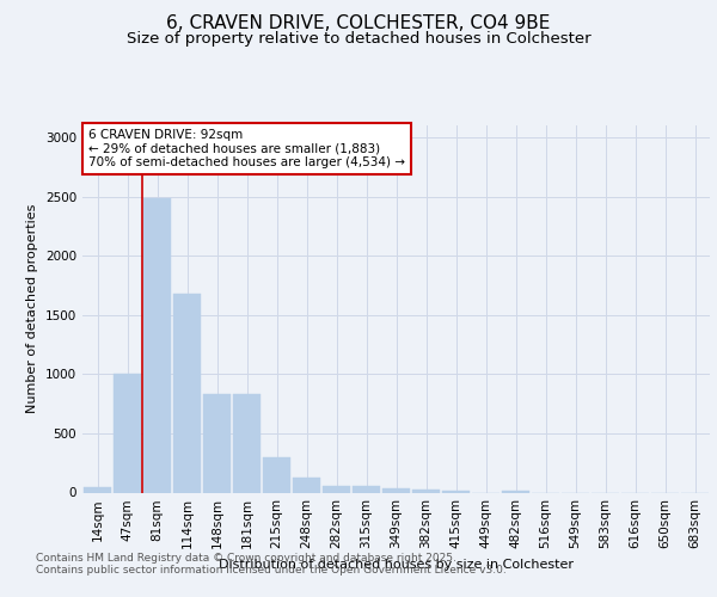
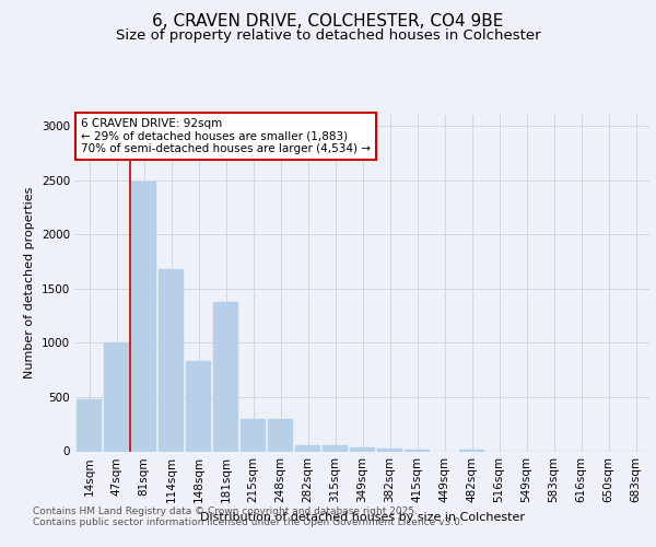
14sqm: 50 -> 480
181sqm: 830 -> 1380
248sqm: 120 -> 300
